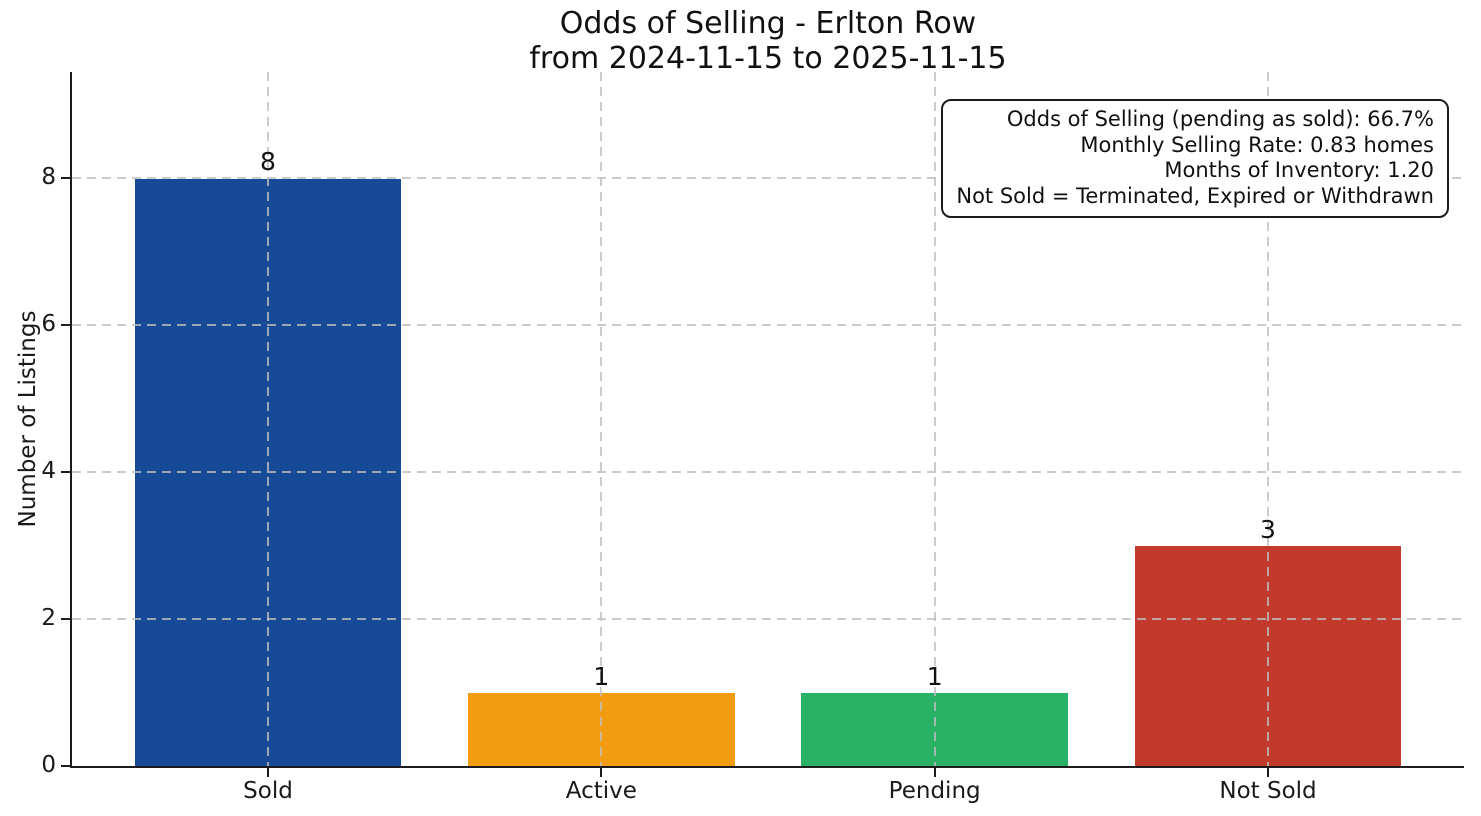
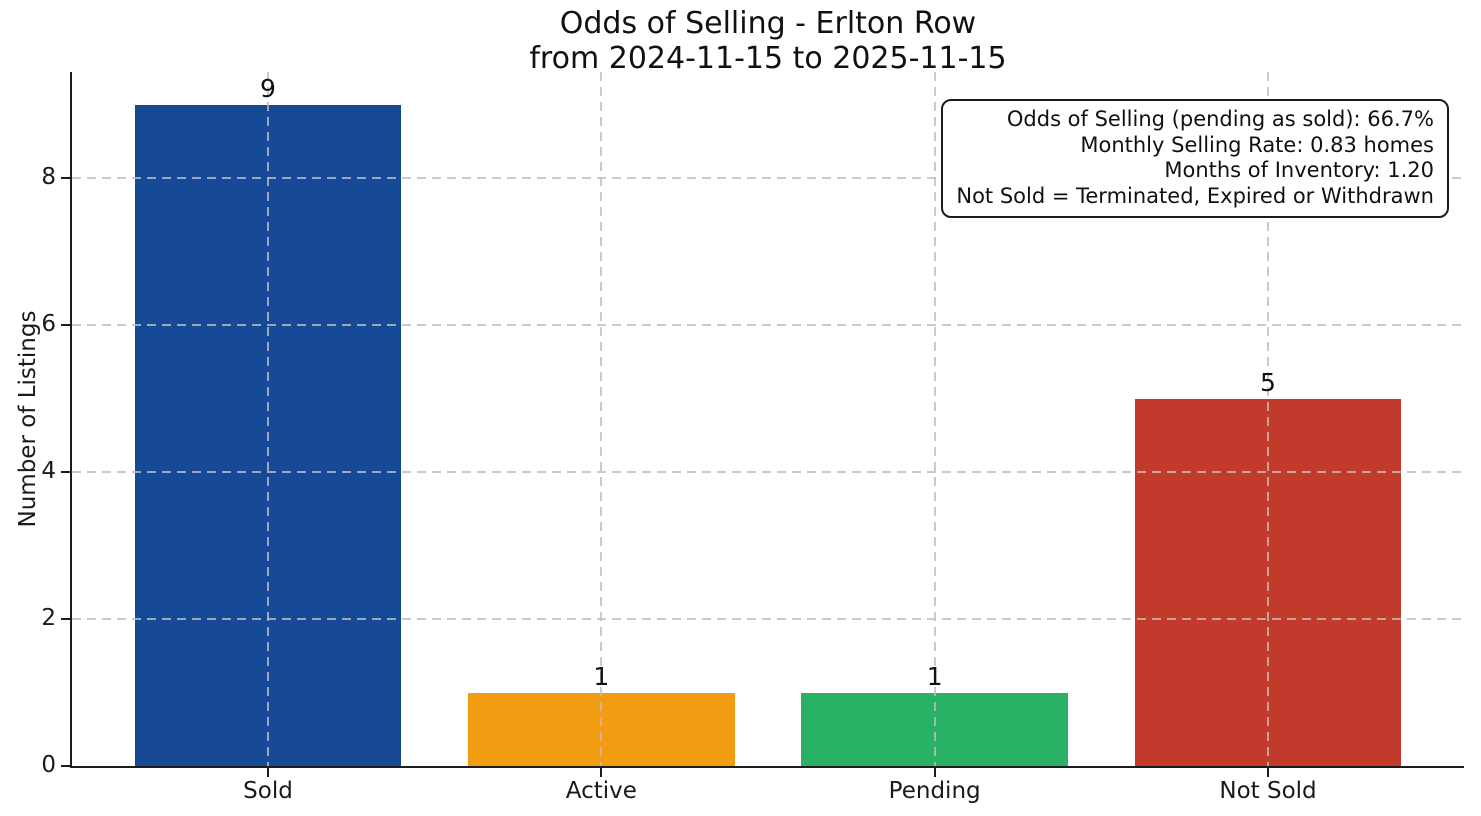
Sold: 8 -> 9
Not Sold: 3 -> 5
